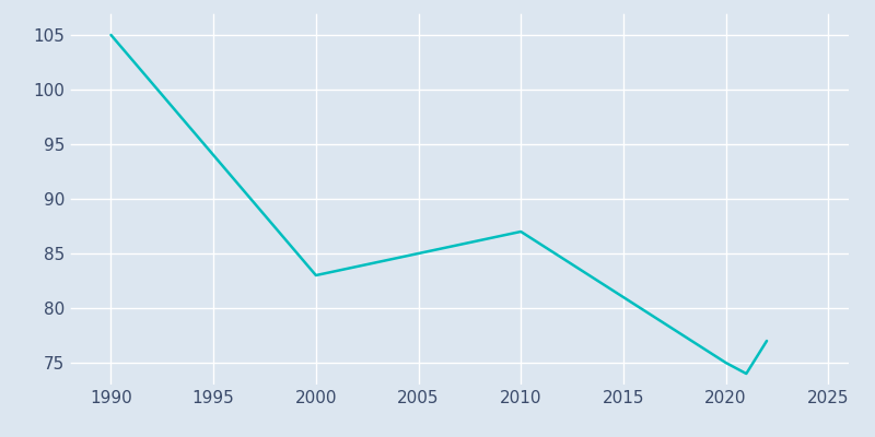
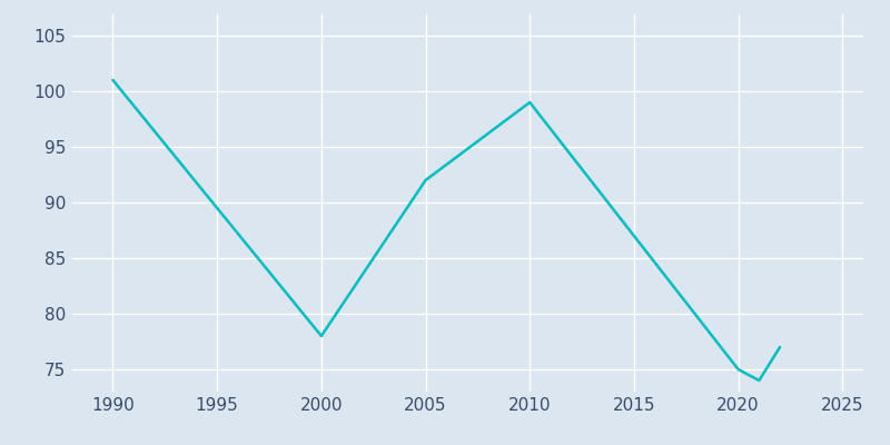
1990: 105 -> 101
2000: 83 -> 78
2005: 85 -> 92
2010: 87 -> 99
